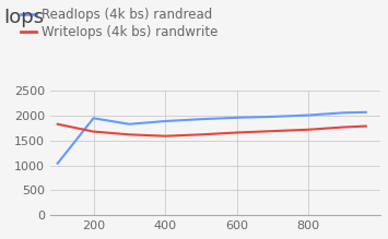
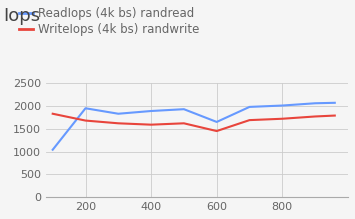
ReadIops (4k bs) randread/600: 1960 -> 1650
WriteIops (4k bs) randwrite/600: 1660 -> 1450
